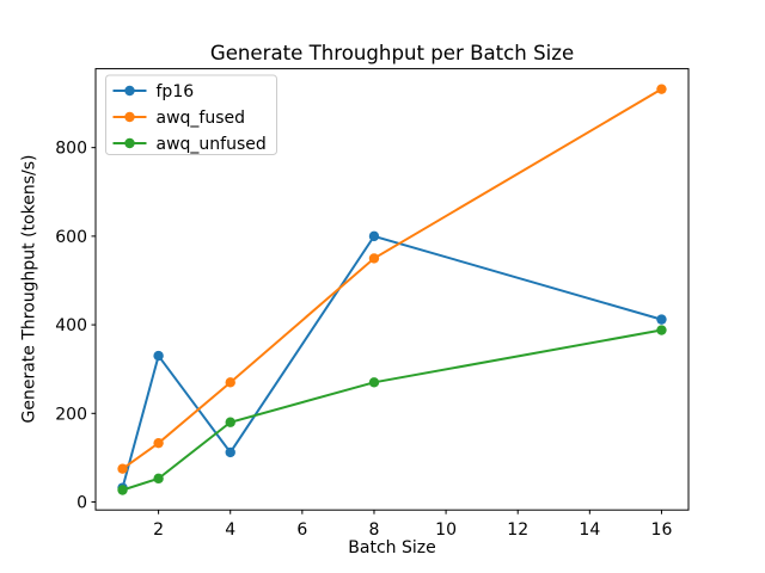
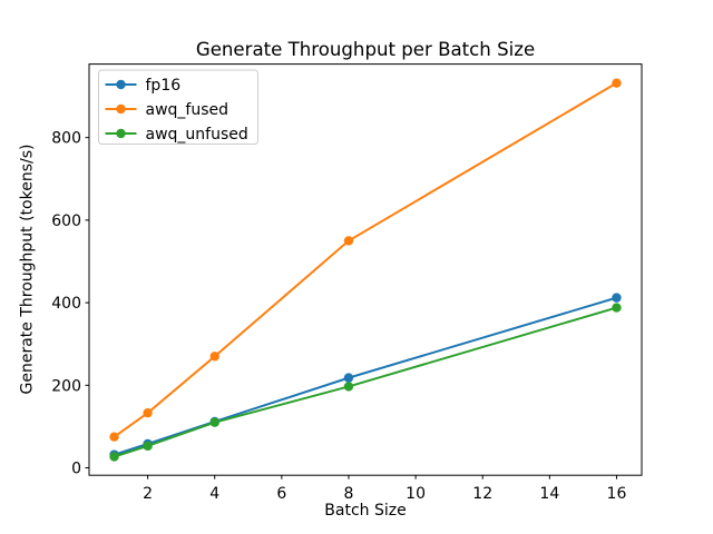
fp16/2: 330 -> 60
awq_unfused/4: 180 -> 110
fp16/8: 600 -> 220
awq_unfused/8: 270 -> 200
